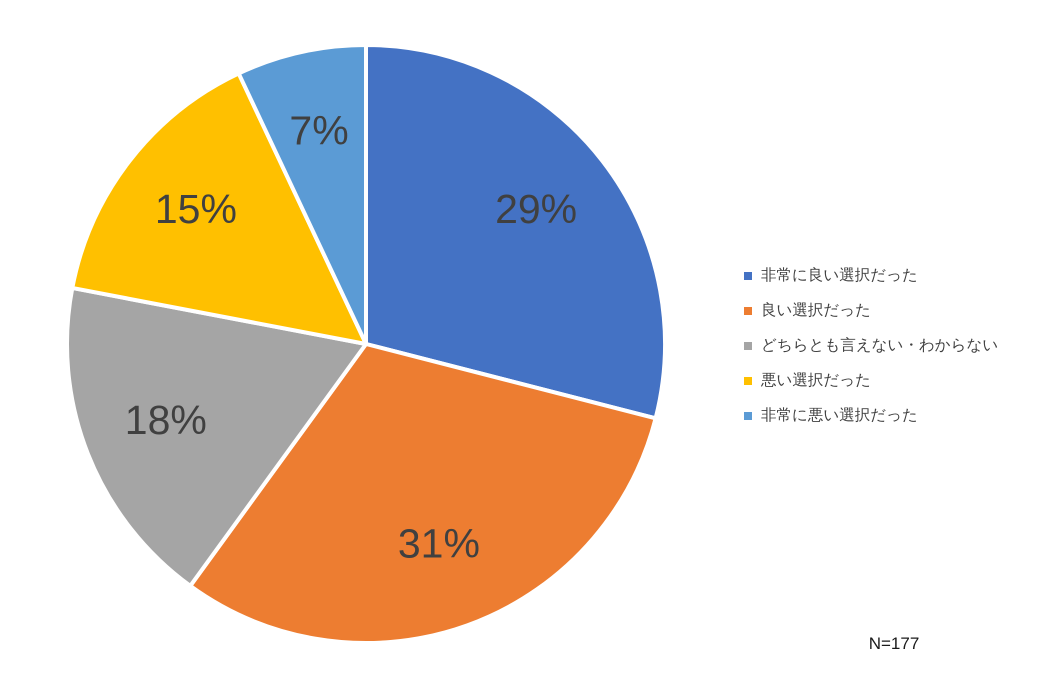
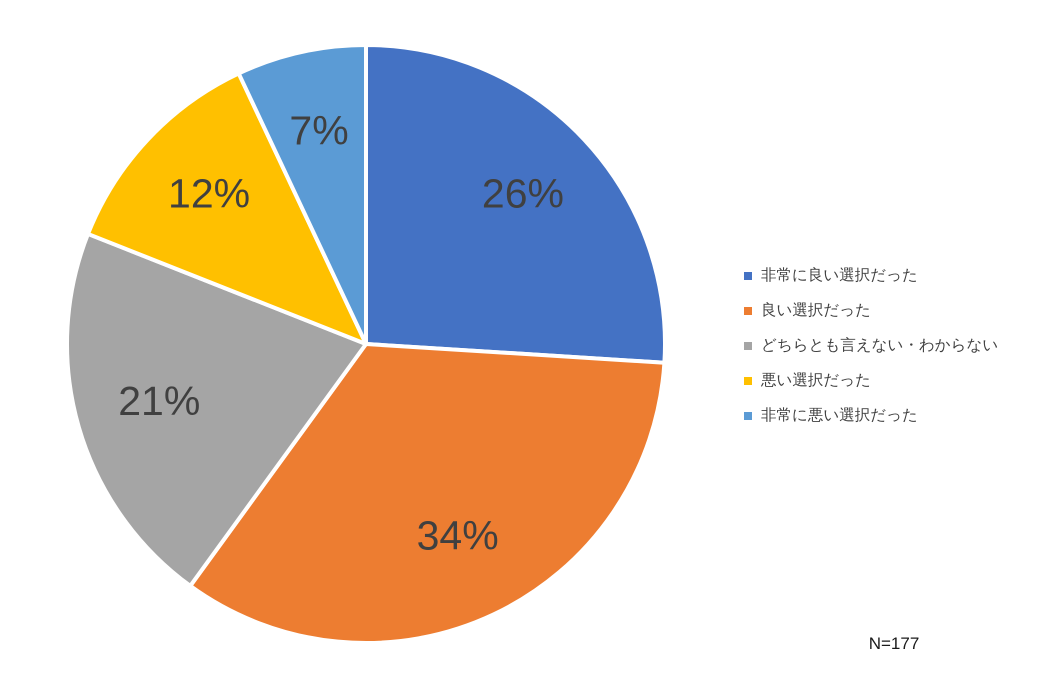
非常に良い選択だった: 29% -> 26%
良い選択だった: 31% -> 34%
どちらとも言えない・わからない: 18% -> 21%
悪い選択だった: 15% -> 12%
